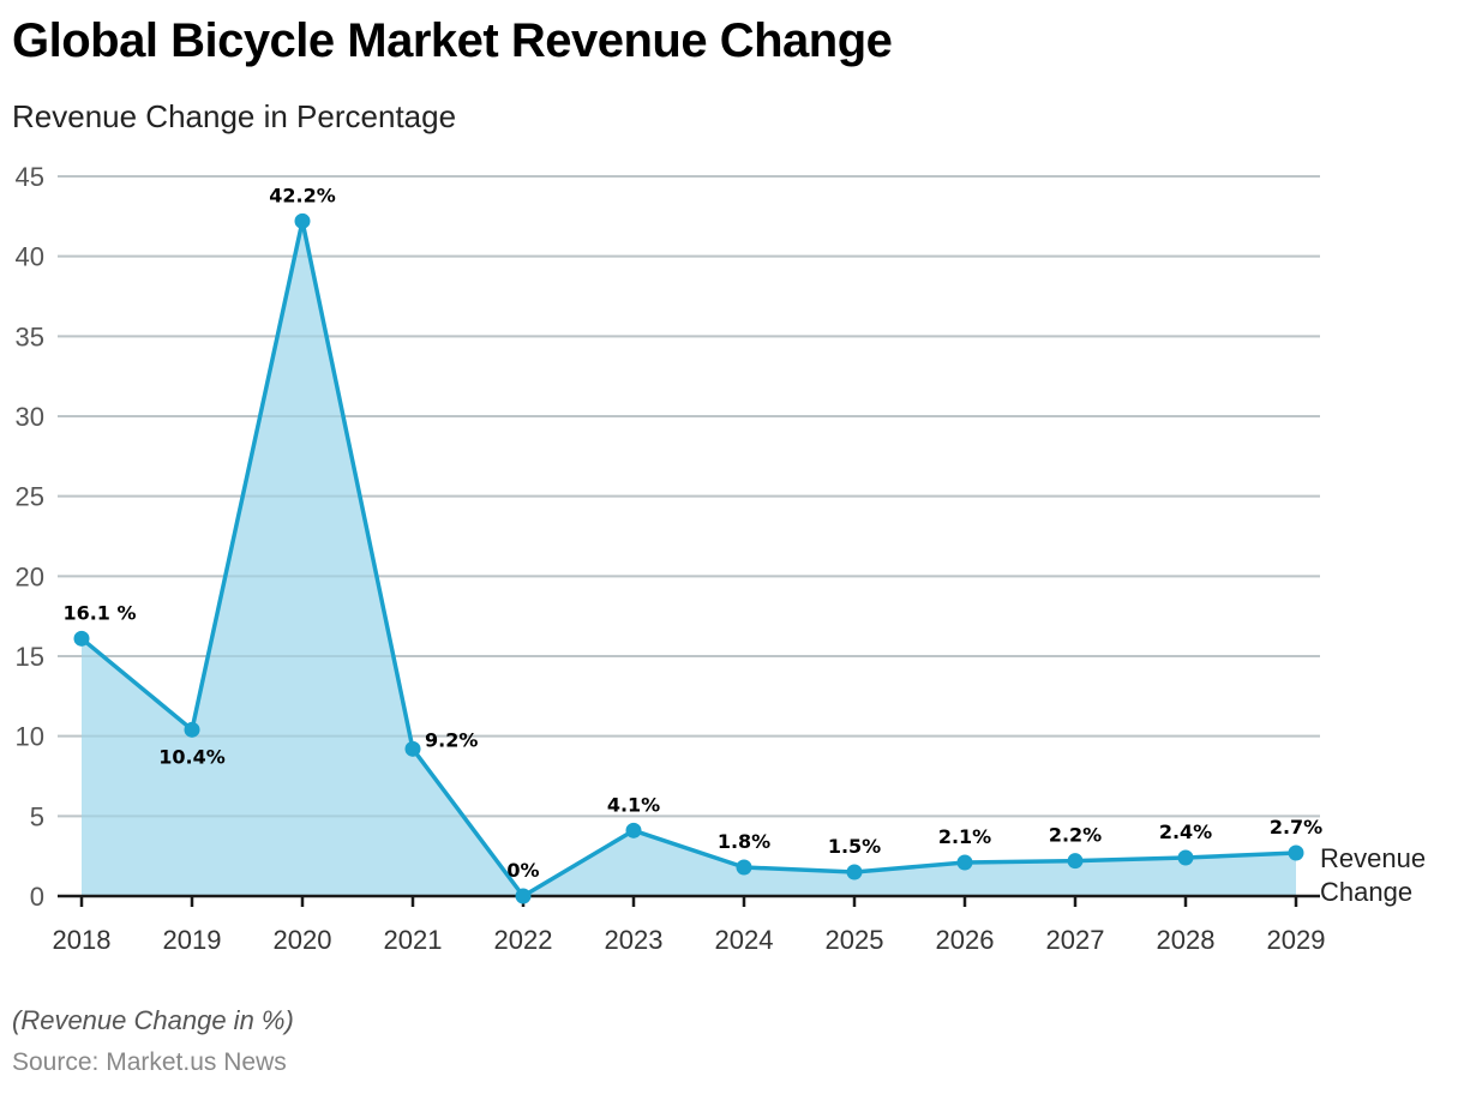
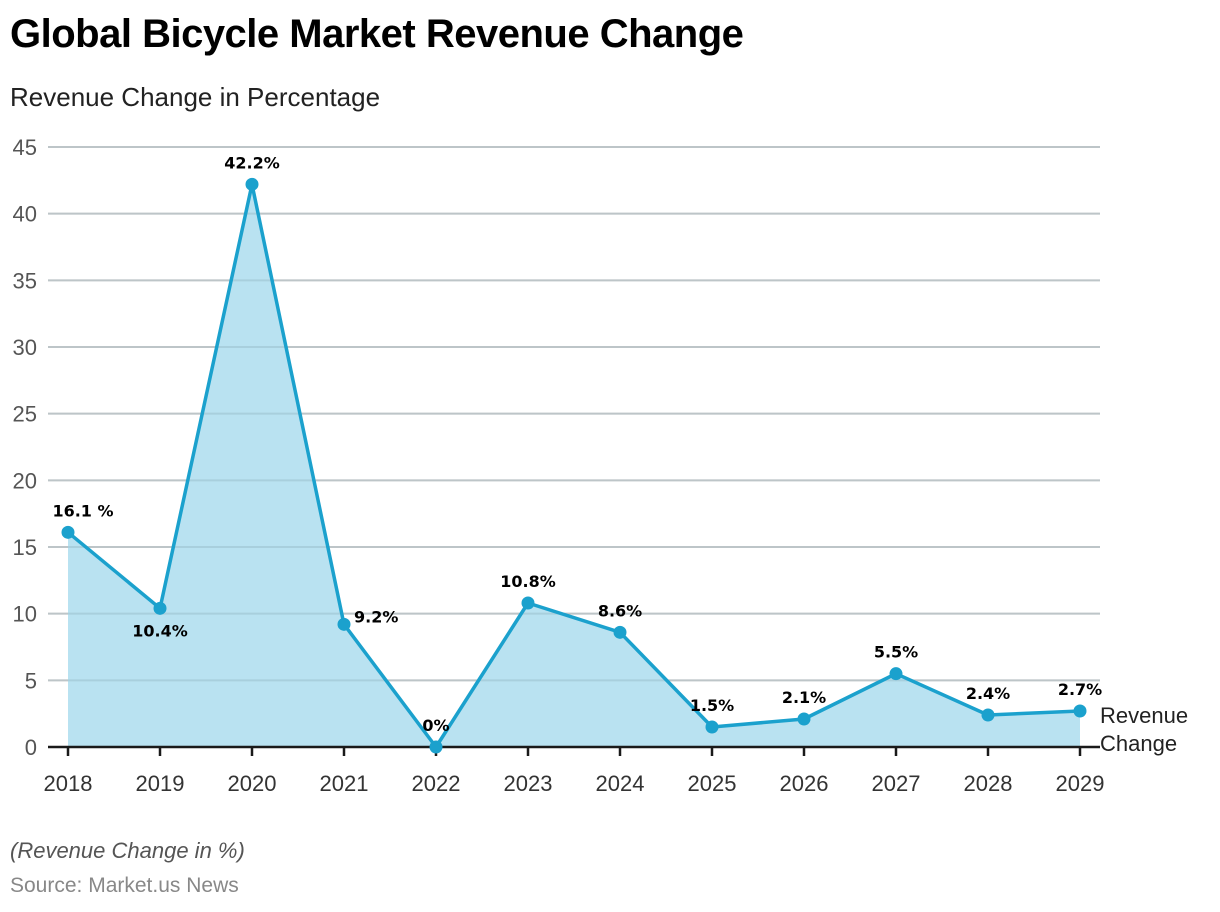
2023: 4.1% -> 10.8%
2024: 1.8% -> 8.6%
2027: 2.2% -> 5.5%
